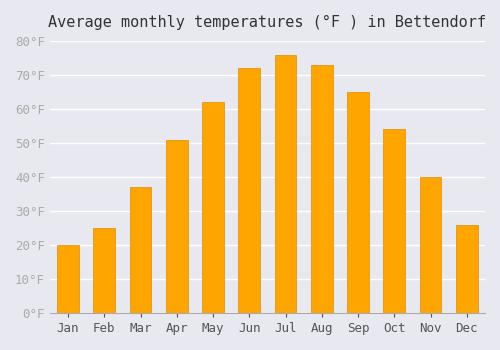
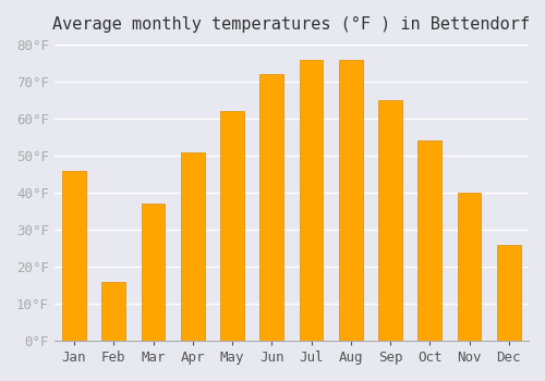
Jan: 20°F -> 46°F
Feb: 25°F -> 16°F
Aug: 73°F -> 76°F
